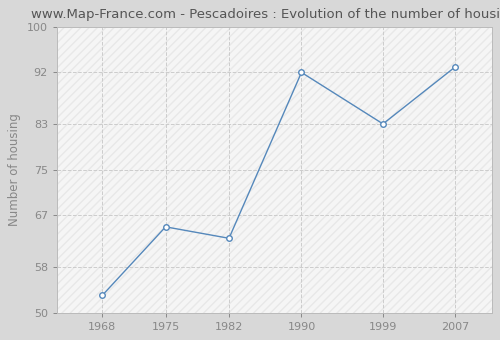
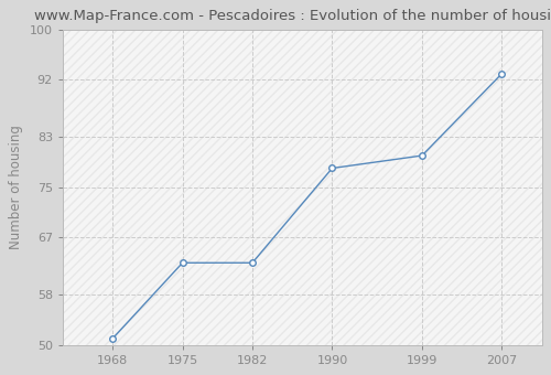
1968: 53 -> 51
1975: 65 -> 63
1990: 92 -> 78
1999: 83 -> 80
